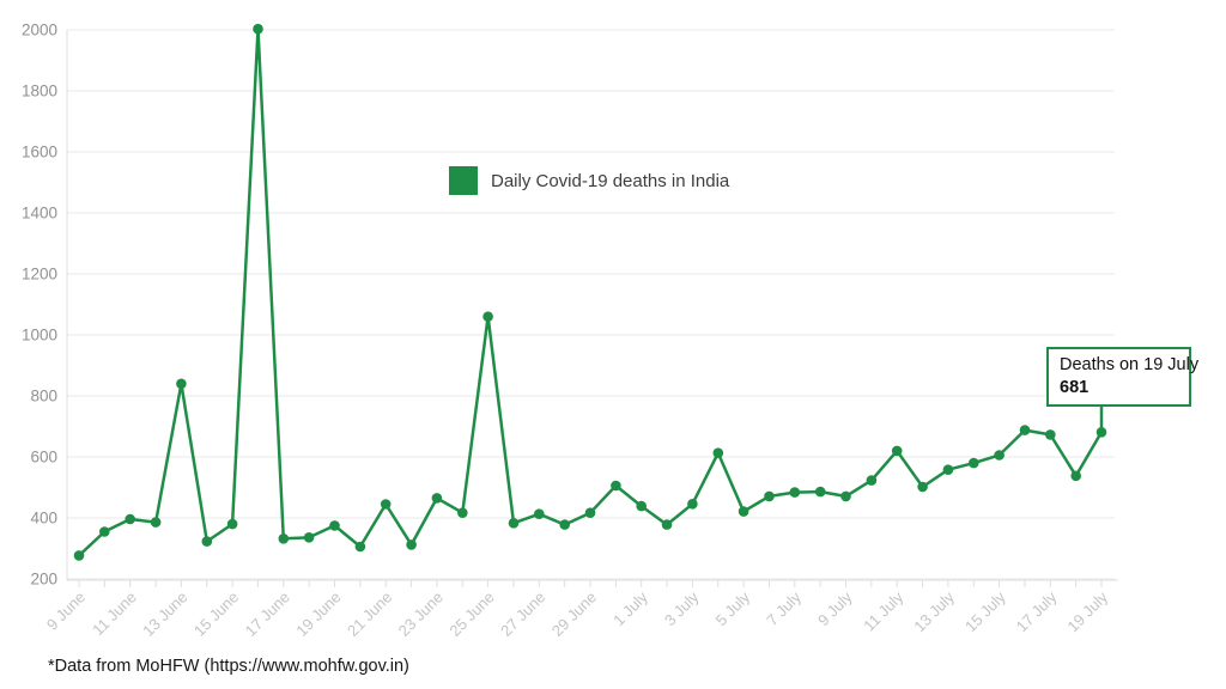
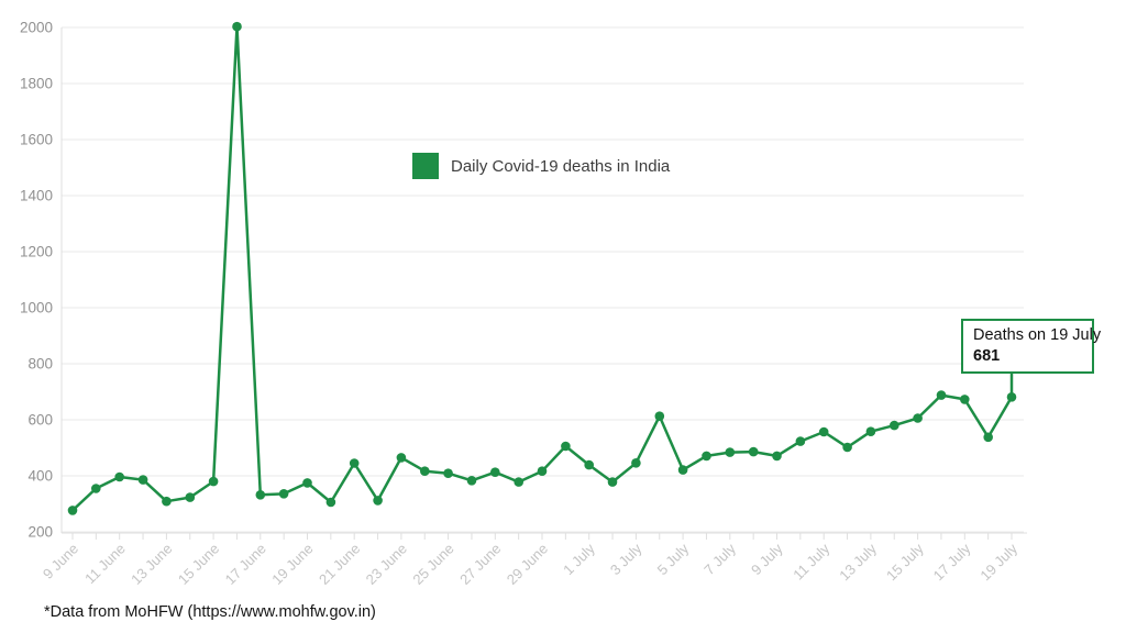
13 June: 840 -> 310
25 June: 1060 -> 410
11 July: 620 -> 560
